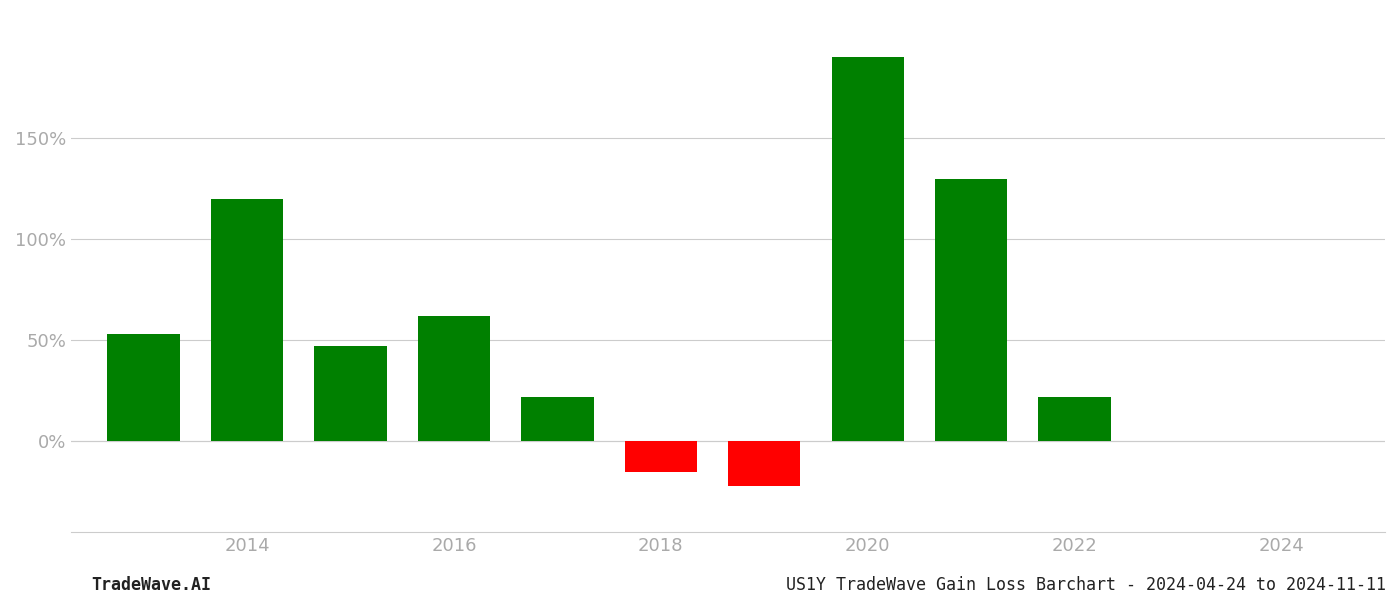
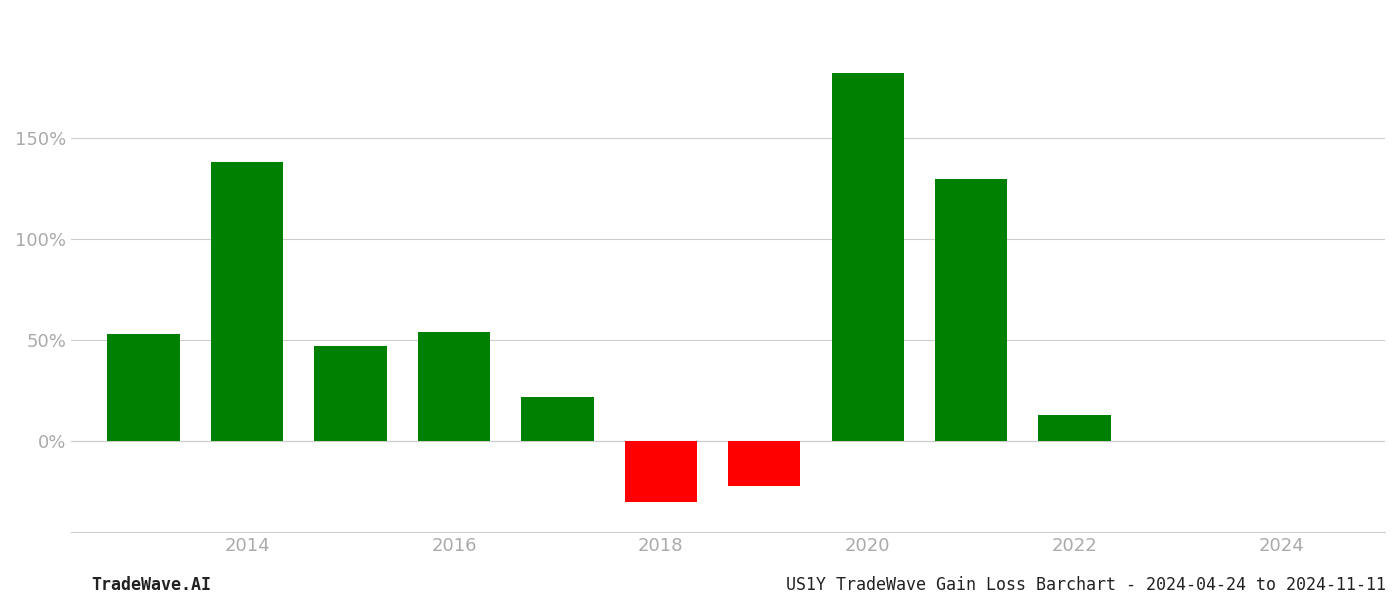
2014: 120% -> 138%
2016: 62% -> 54%
2018: -15% -> -30%
2020: 190% -> 182%
2022: 22% -> 13%
